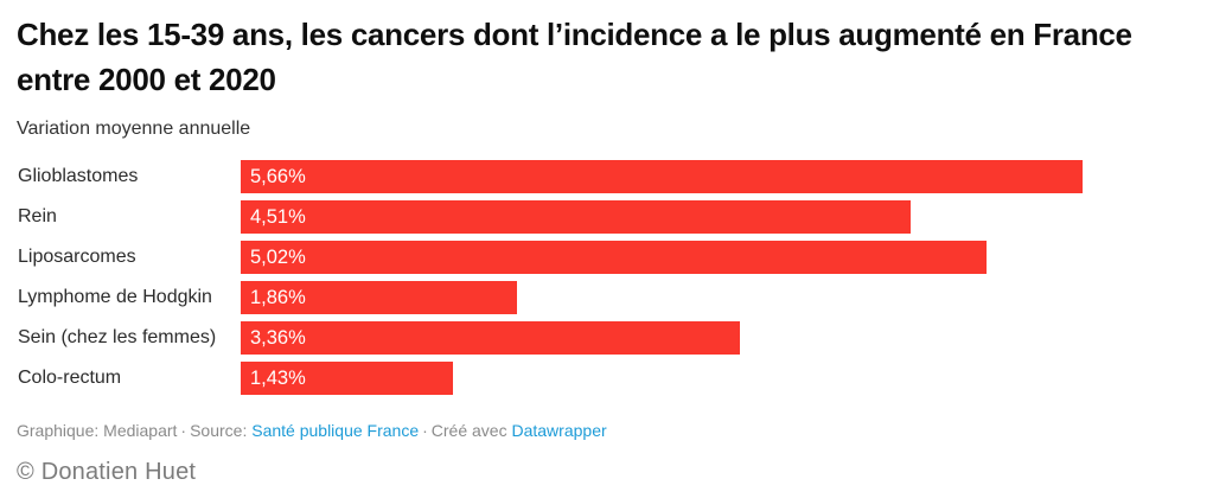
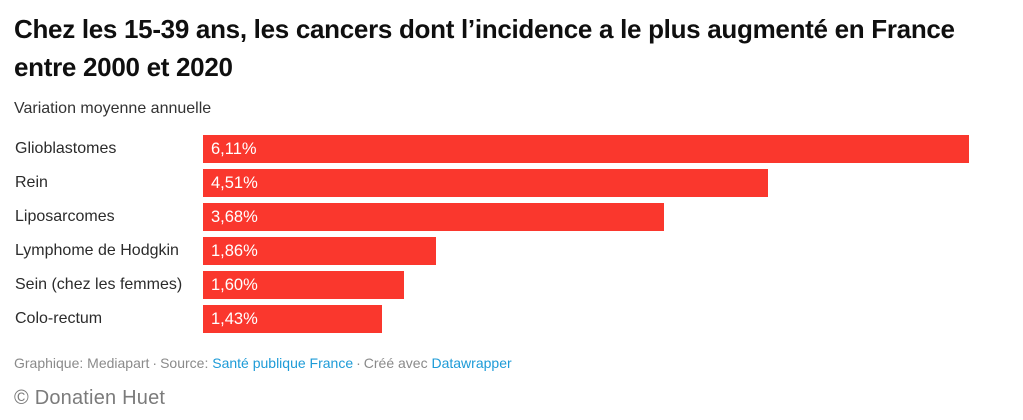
Glioblastomes: 5,66% -> 6,11%
Liposarcomes: 5,02% -> 3,68%
Sein (chez les femmes): 3,36% -> 1,60%
